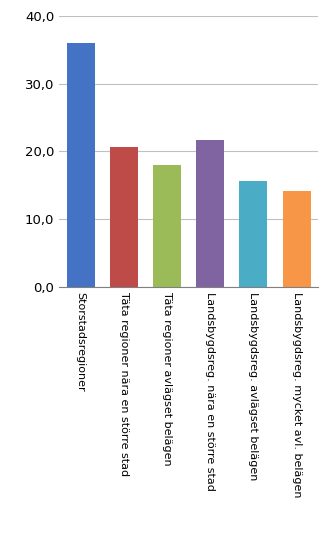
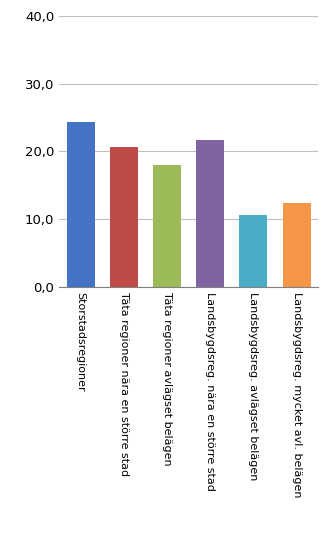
Storstadsregioner: 36,0 -> 24,4
Landsbygdsreg. avlägset belägen: 15,7 -> 10,6
Landsbygdsreg. mycket avl. belägen: 14,2 -> 12,4
